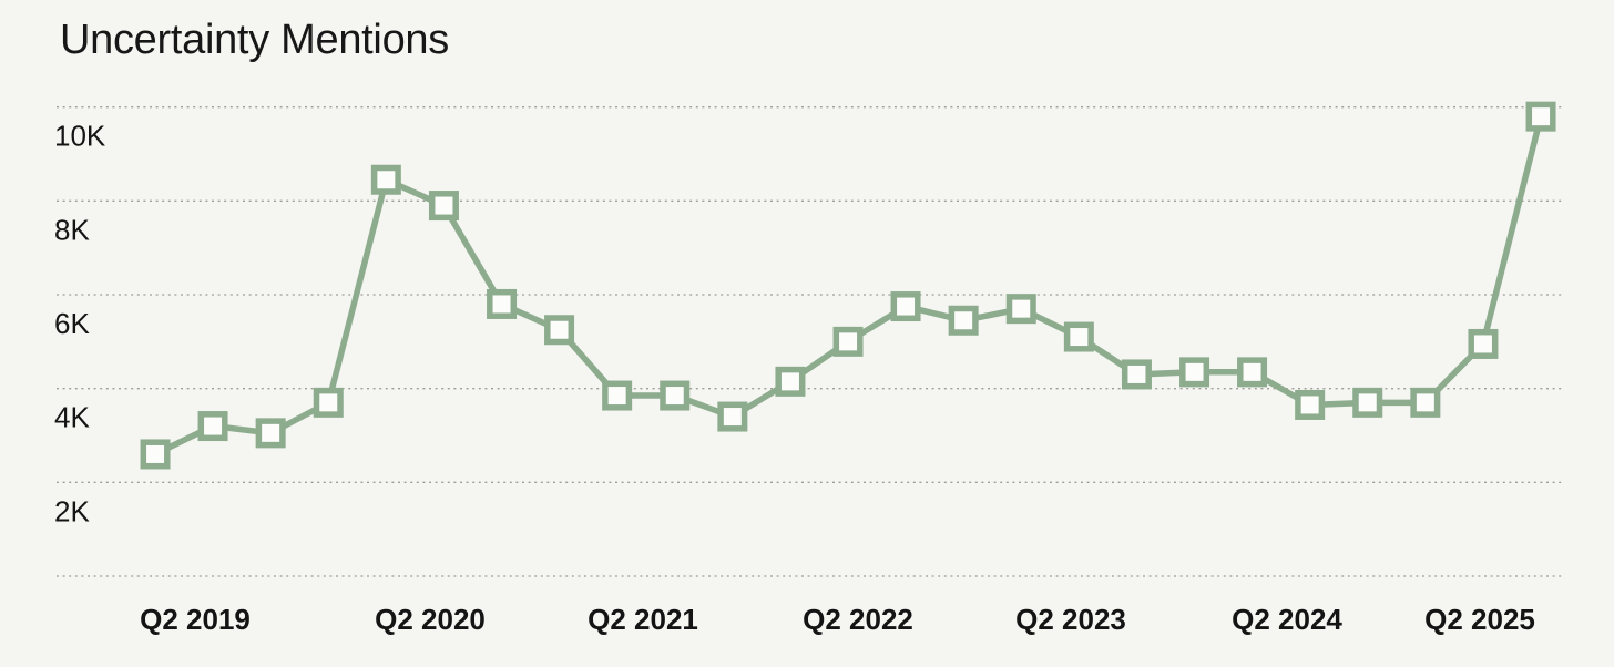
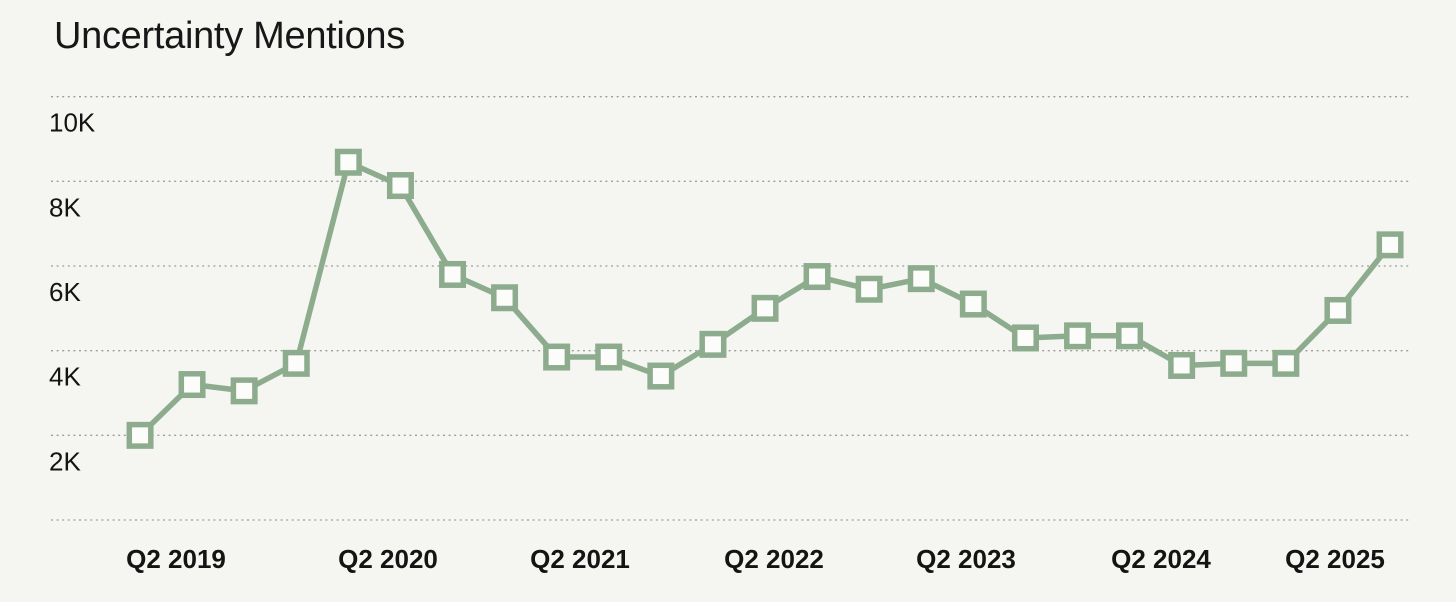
Q2 2019: 2.6K -> 2.0K
Q2 2025: 9.8K -> 6.5K
